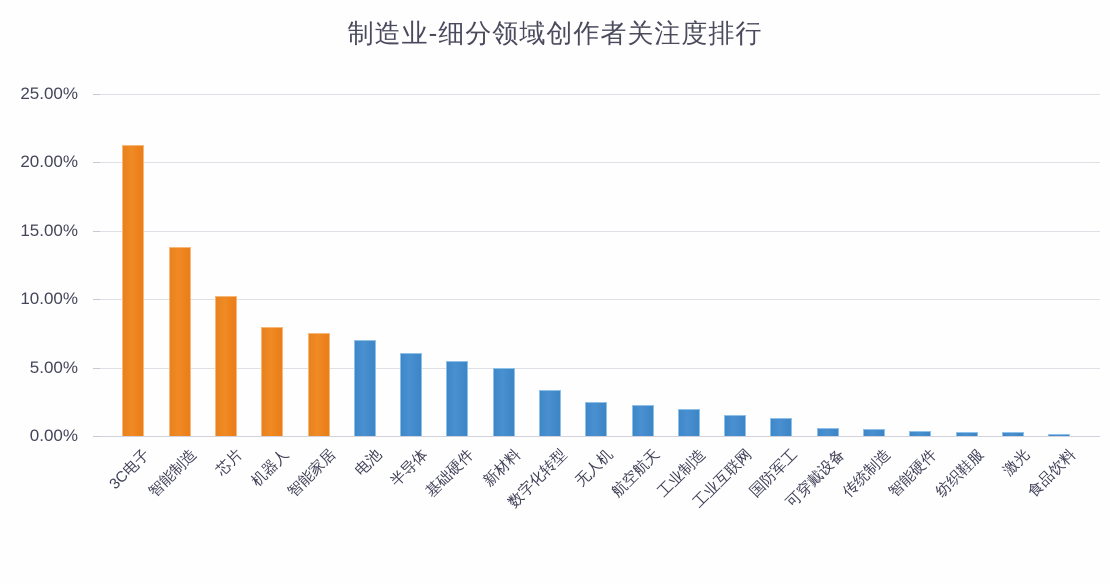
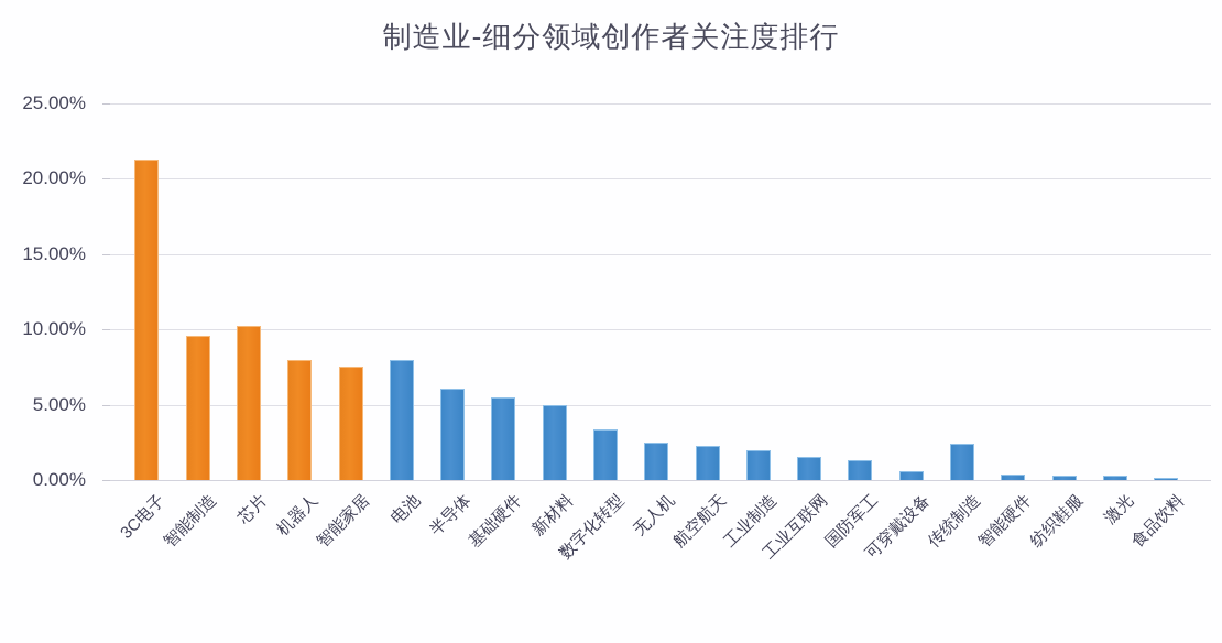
智能制造: 13.8% -> 9.6%
电池: 7.0% -> 8.0%
传统制造: 0.5% -> 2.4%
